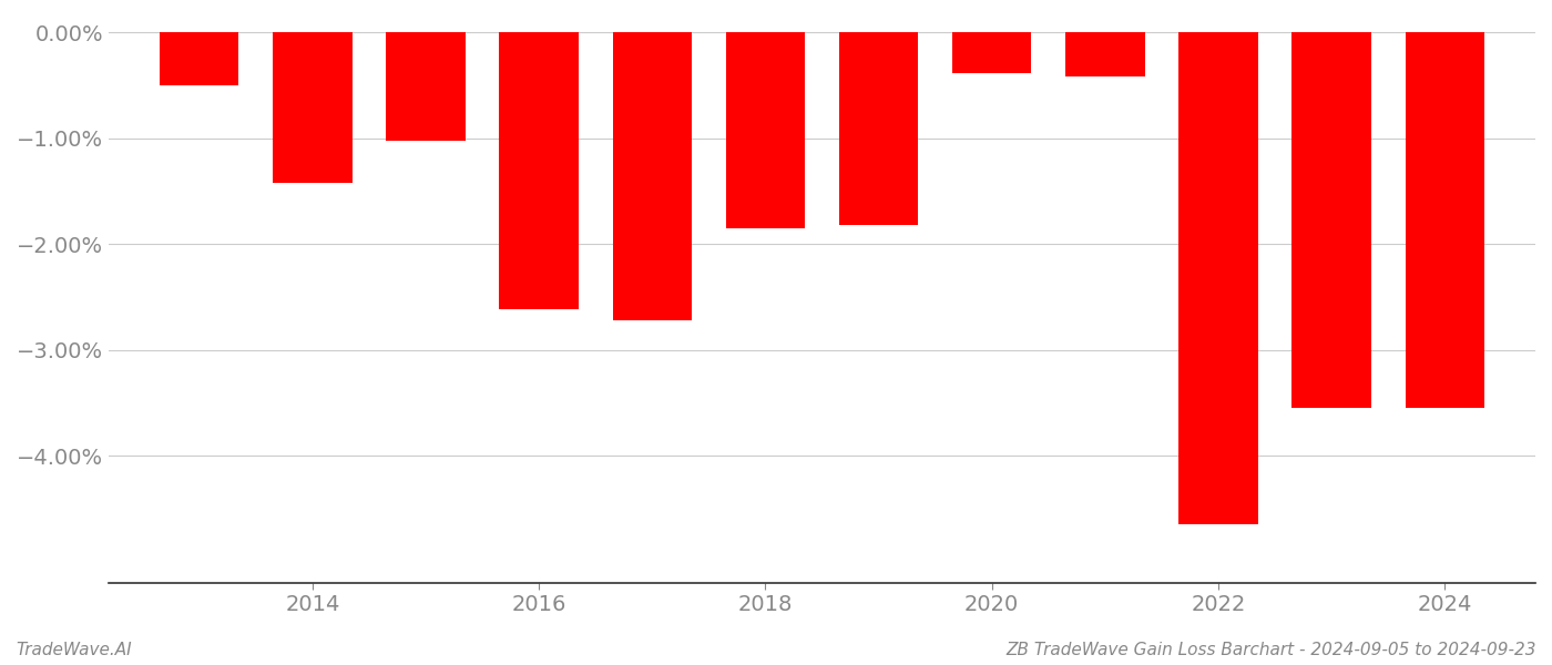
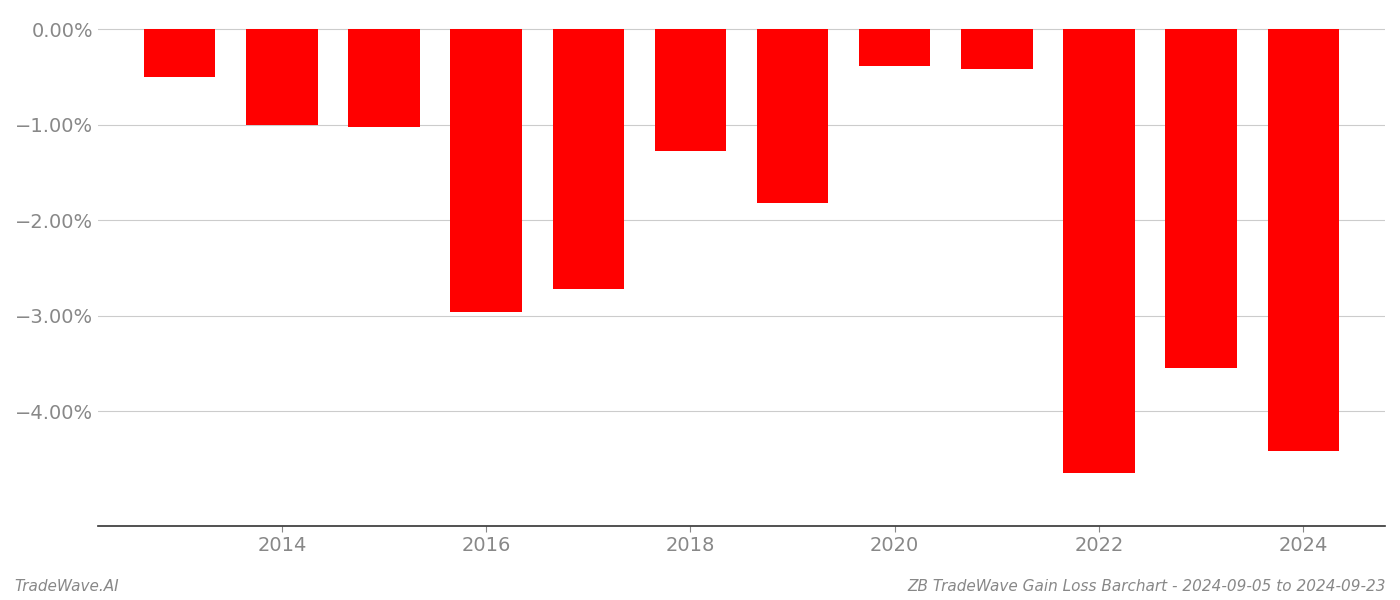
2014: -1.42% -> -1.00%
2016: -2.62% -> -2.96%
2018: -1.85% -> -1.28%
2024: -3.55% -> -4.42%
